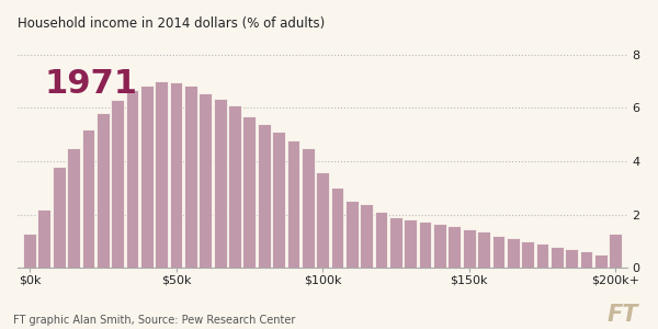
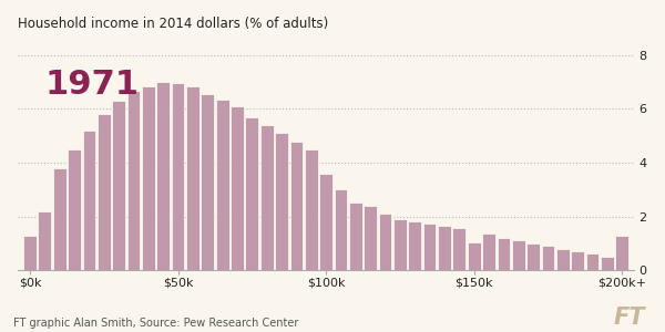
$150k: 1.45 -> 1.05
